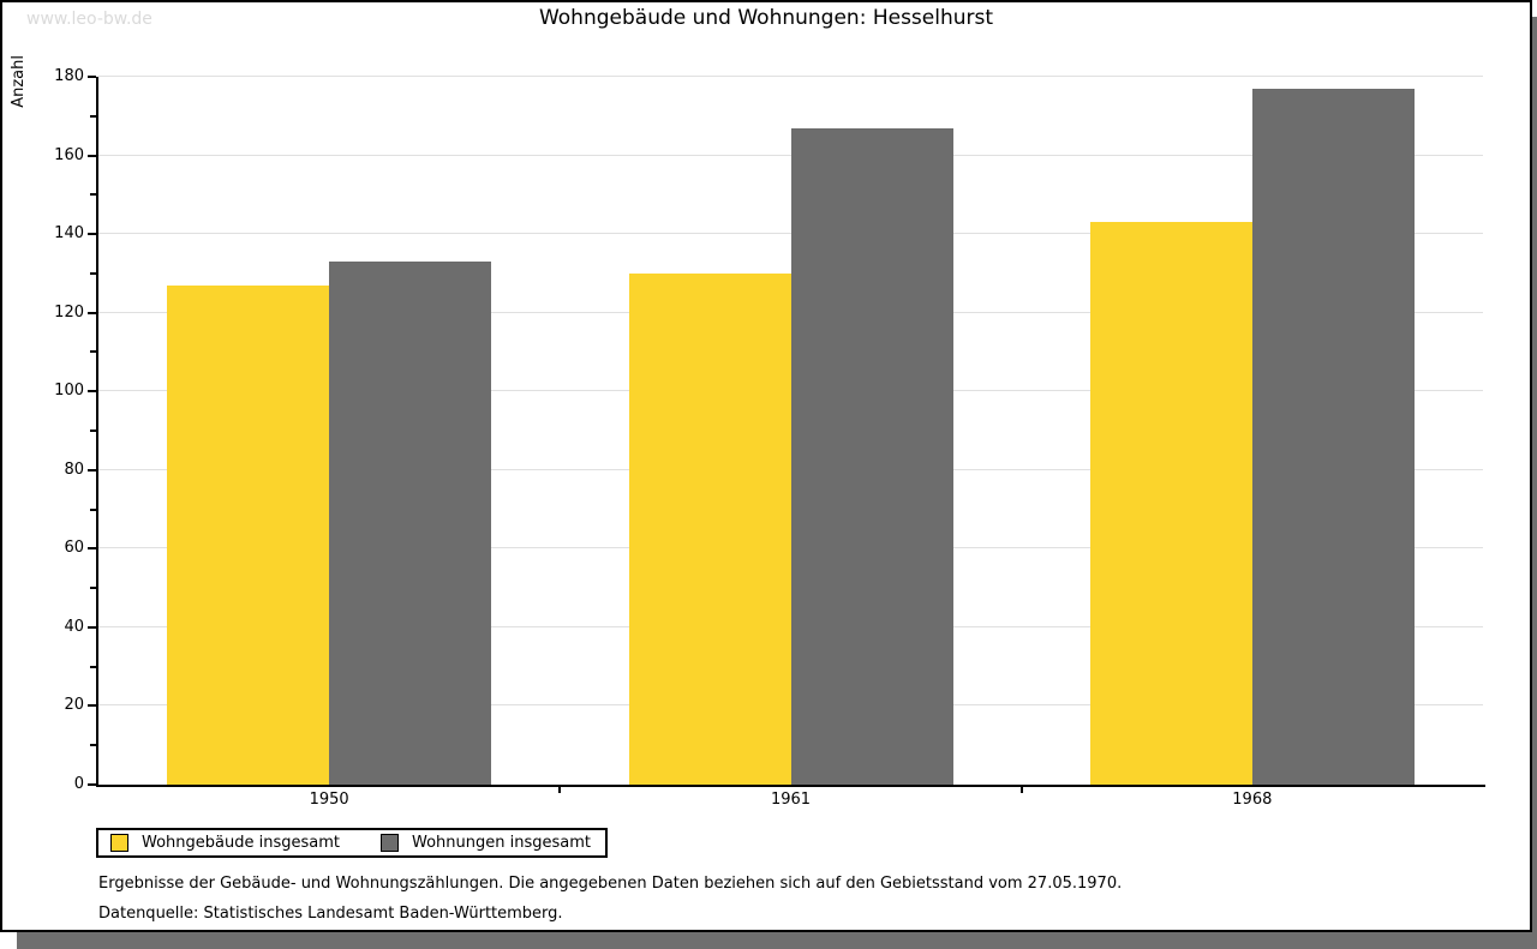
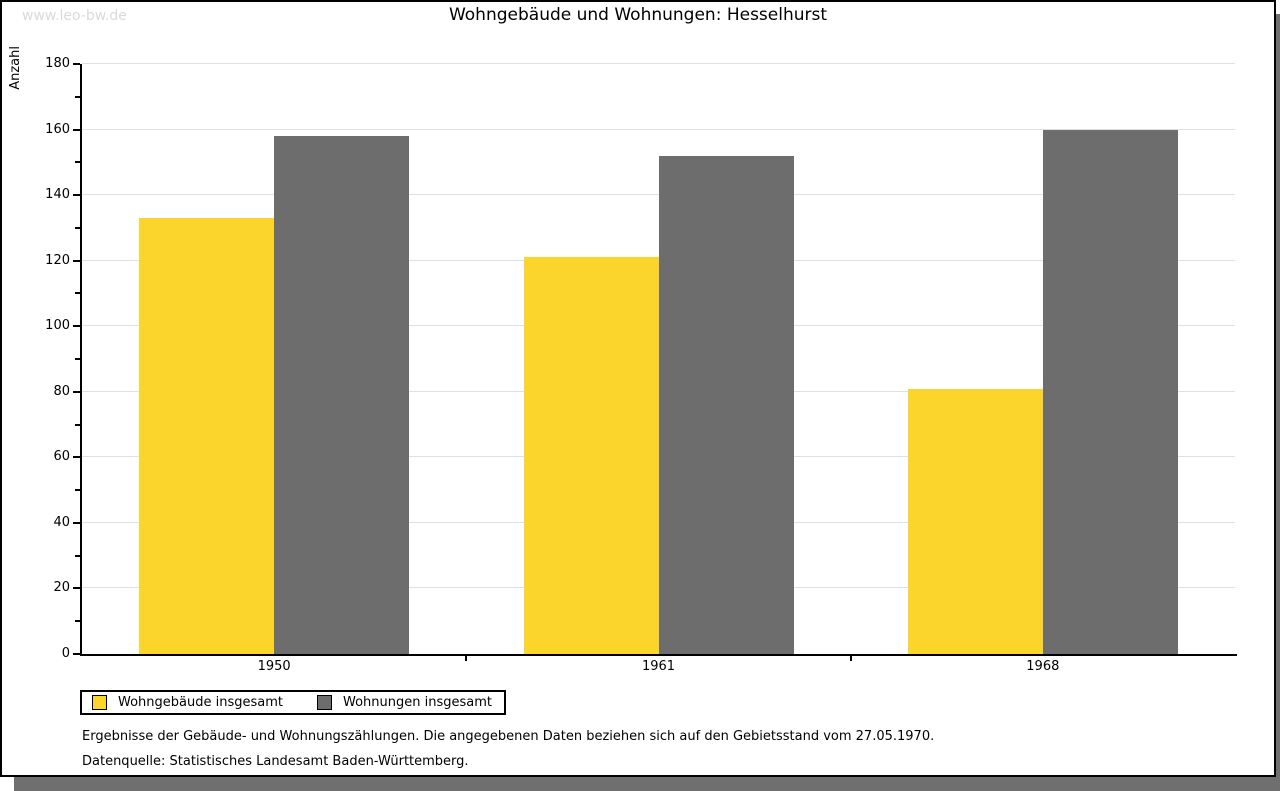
Wohngebäude insgesamt/1950: 127 -> 133
Wohnungen insgesamt/1950: 133 -> 158
Wohngebäude insgesamt/1961: 130 -> 121
Wohnungen insgesamt/1961: 167 -> 152
Wohngebäude insgesamt/1968: 143 -> 81
Wohnungen insgesamt/1968: 177 -> 160
